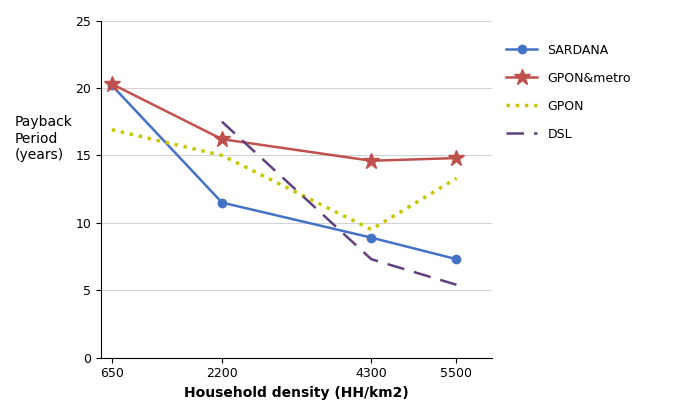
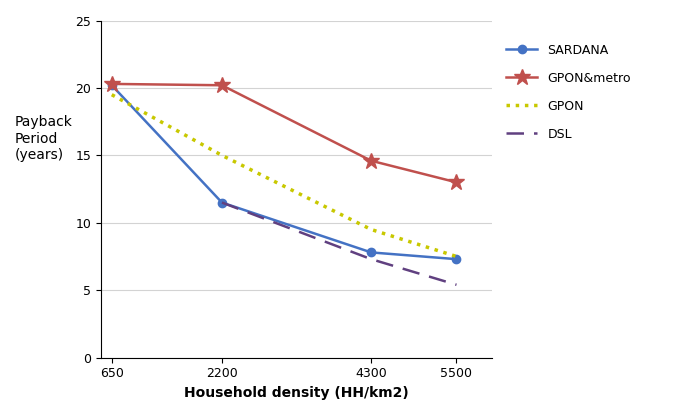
GPON/650: 16.9 -> 19.5
GPON&metro/2200: 16.2 -> 20.2
DSL/2200: 17.5 -> 11.5
SARDANA/4300: 8.9 -> 7.8
GPON&metro/5500: 14.8 -> 13.0
GPON/5500: 13.3 -> 7.5
